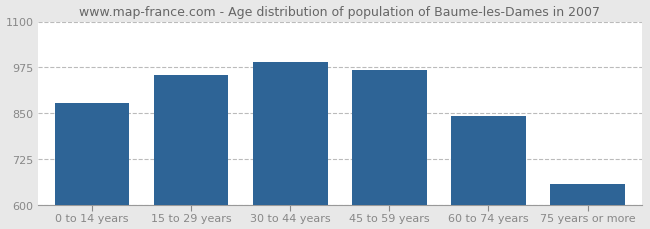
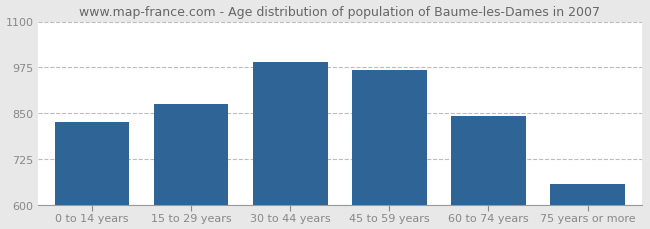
0 to 14 years: 878 -> 825
15 to 29 years: 955 -> 875
